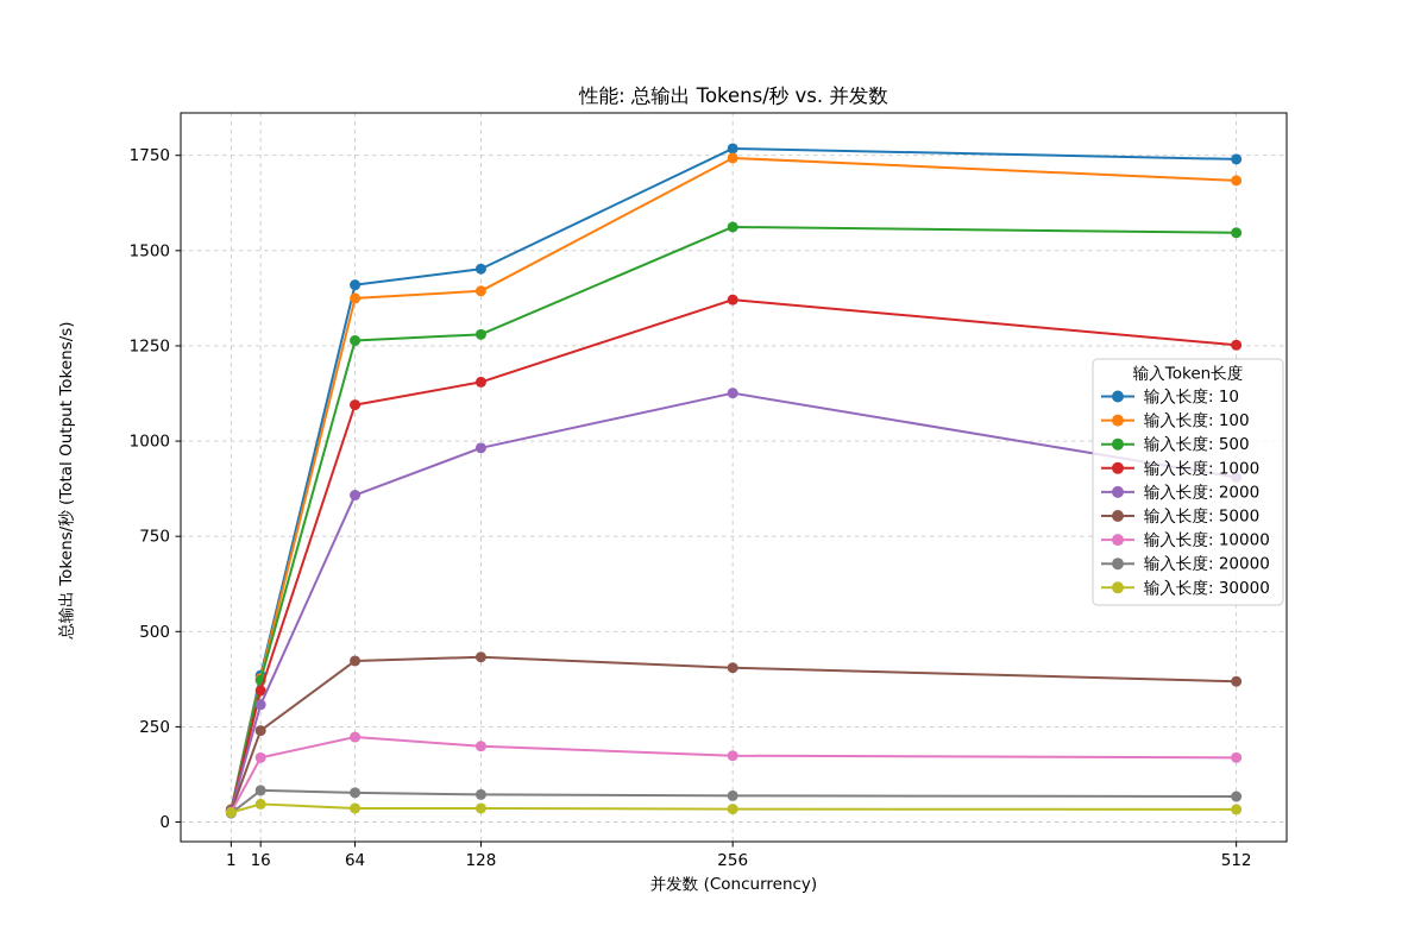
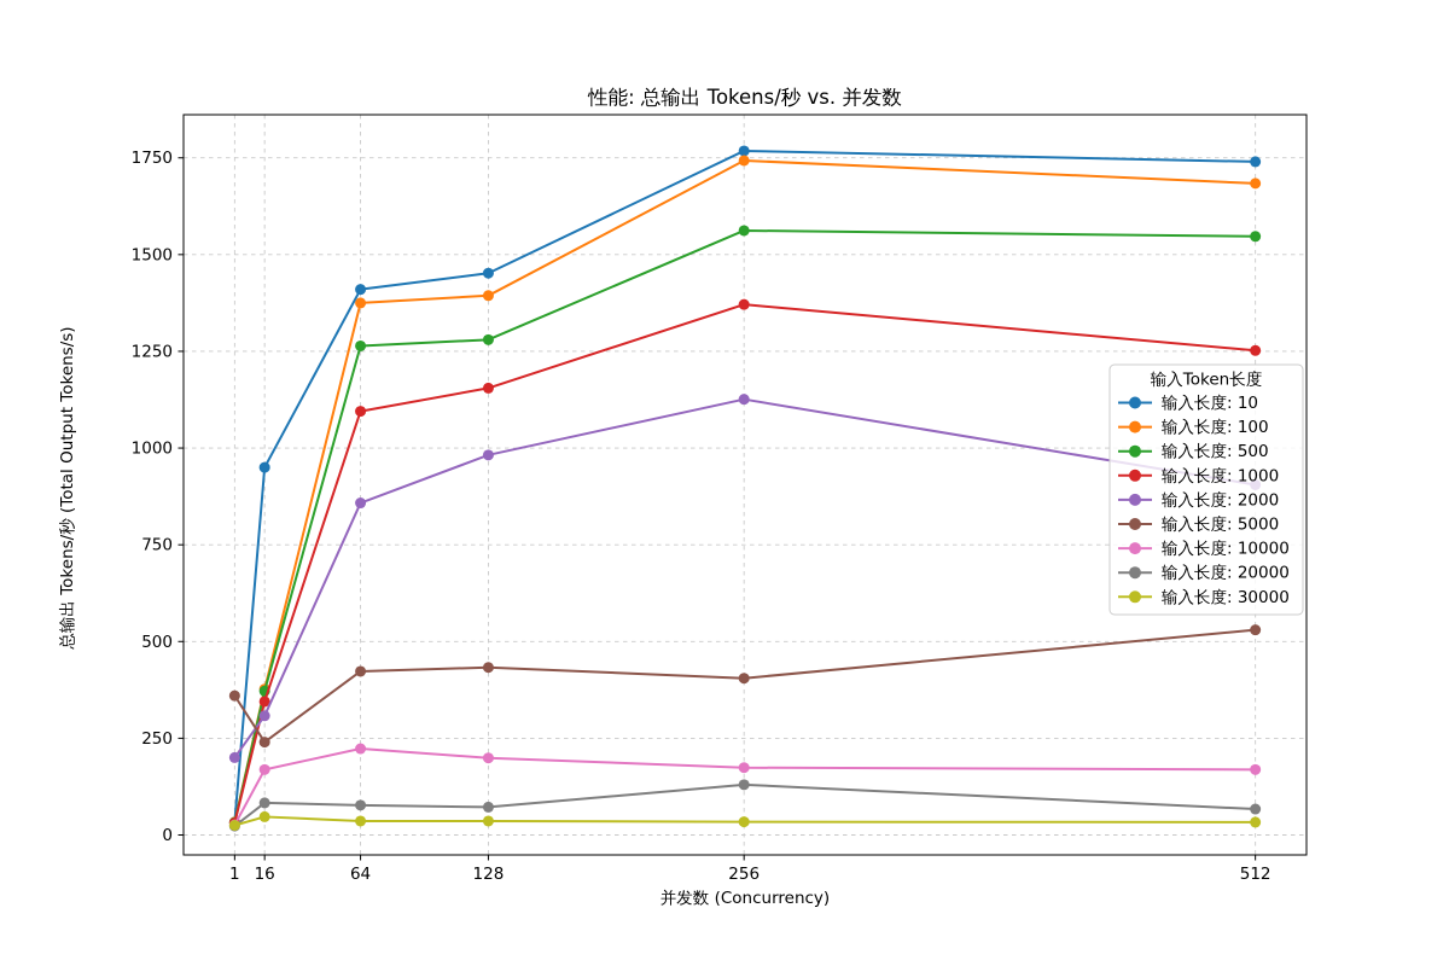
输入长度: 2000/1: 30 -> 200
输入长度: 5000/1: 30 -> 360
输入长度: 10/16: 380 -> 950
输入长度: 20000/256: 70 -> 130
输入长度: 5000/512: 370 -> 530
